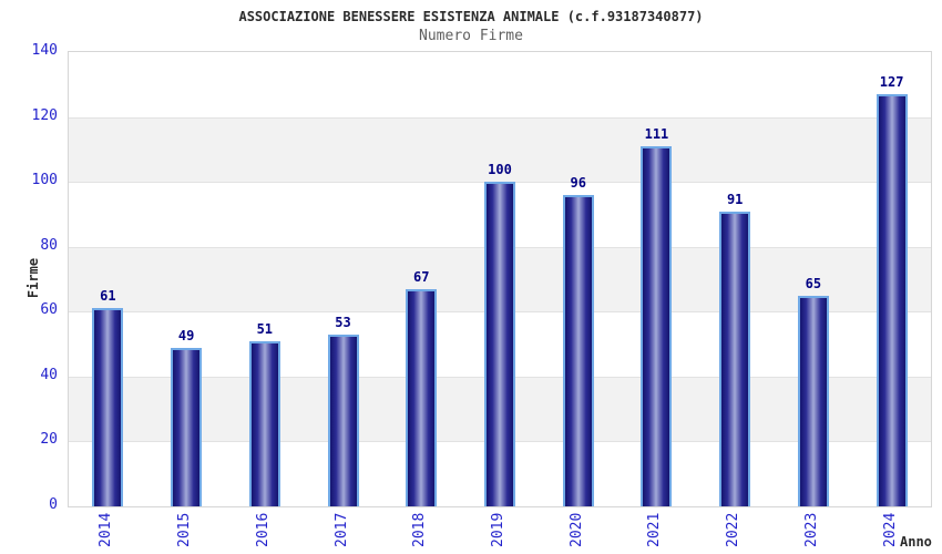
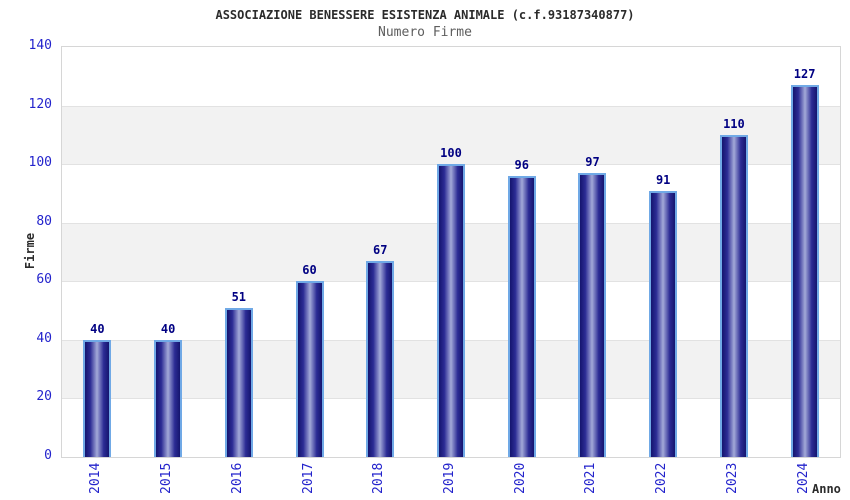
2014: 61 -> 40
2015: 49 -> 40
2017: 53 -> 60
2021: 111 -> 97
2023: 65 -> 110
